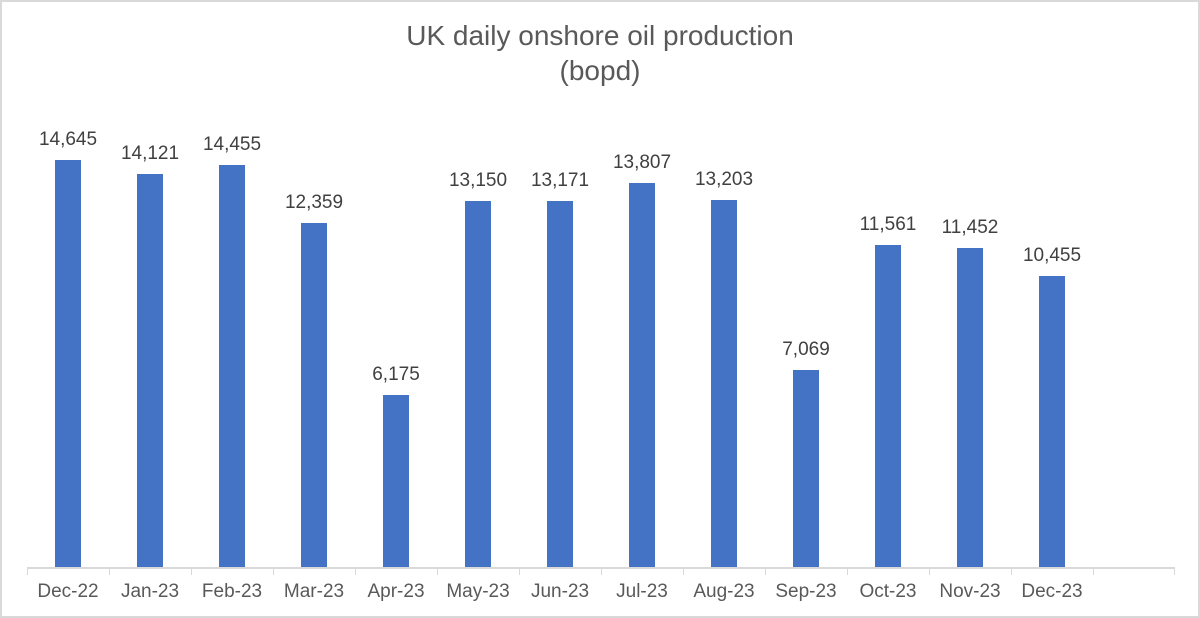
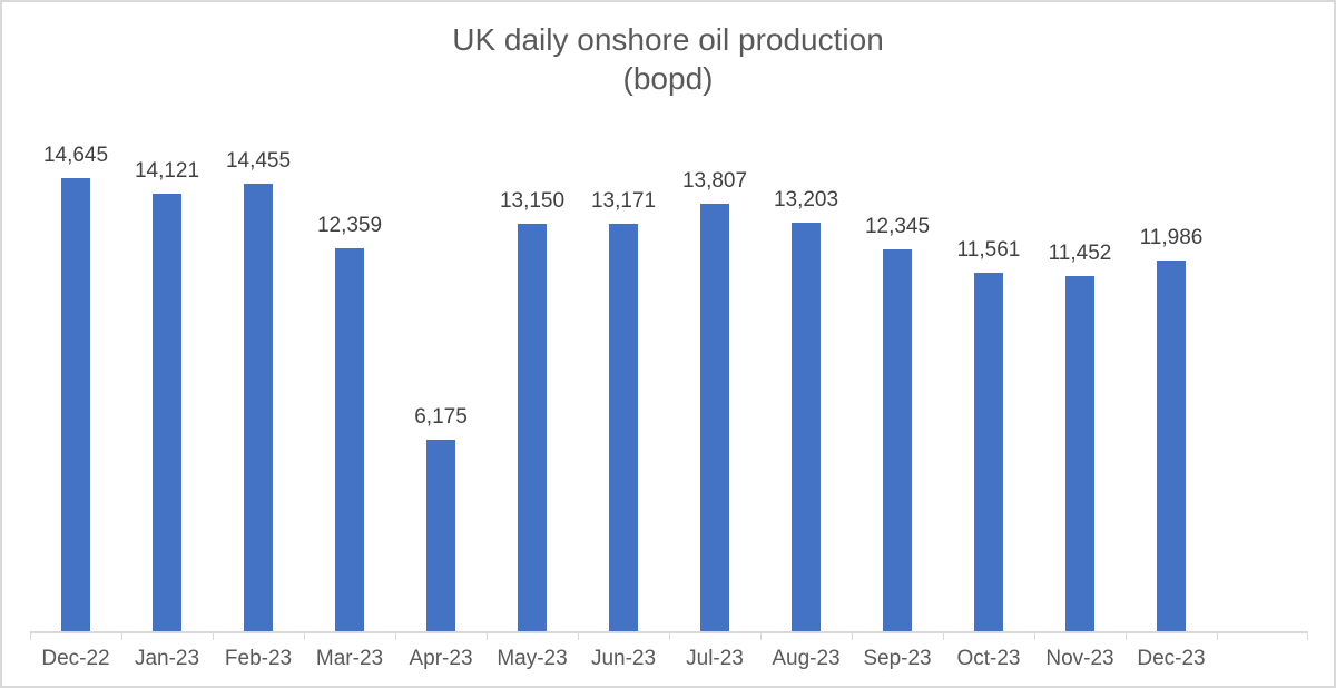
Sep-23: 7,069 -> 12,345
Dec-23: 10,455 -> 11,986
